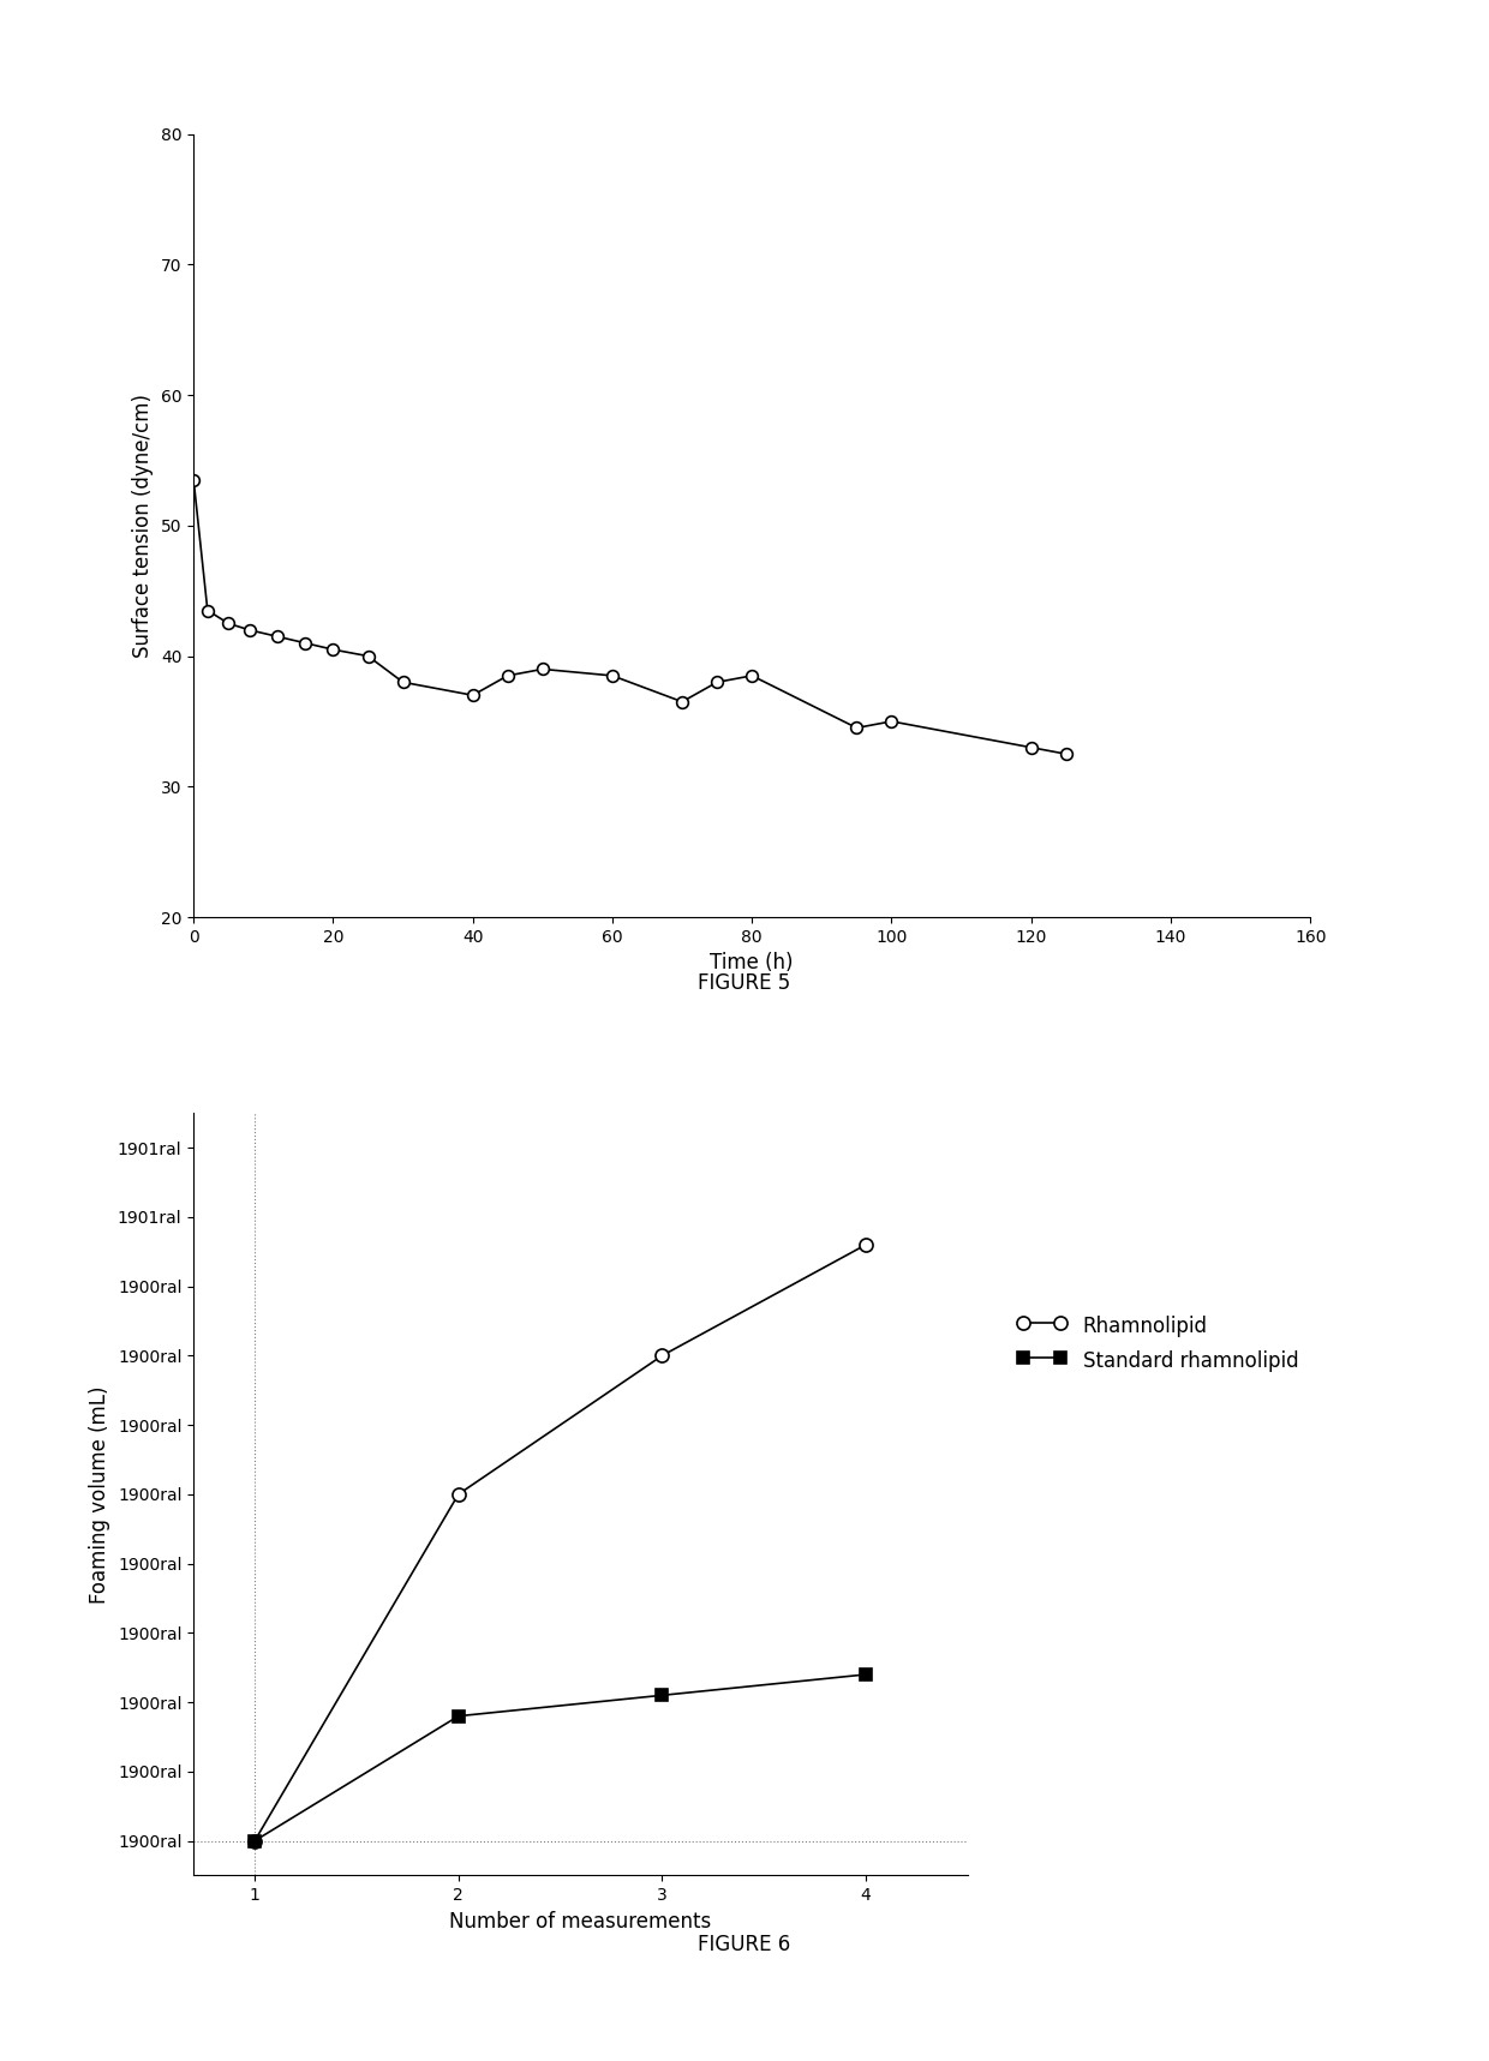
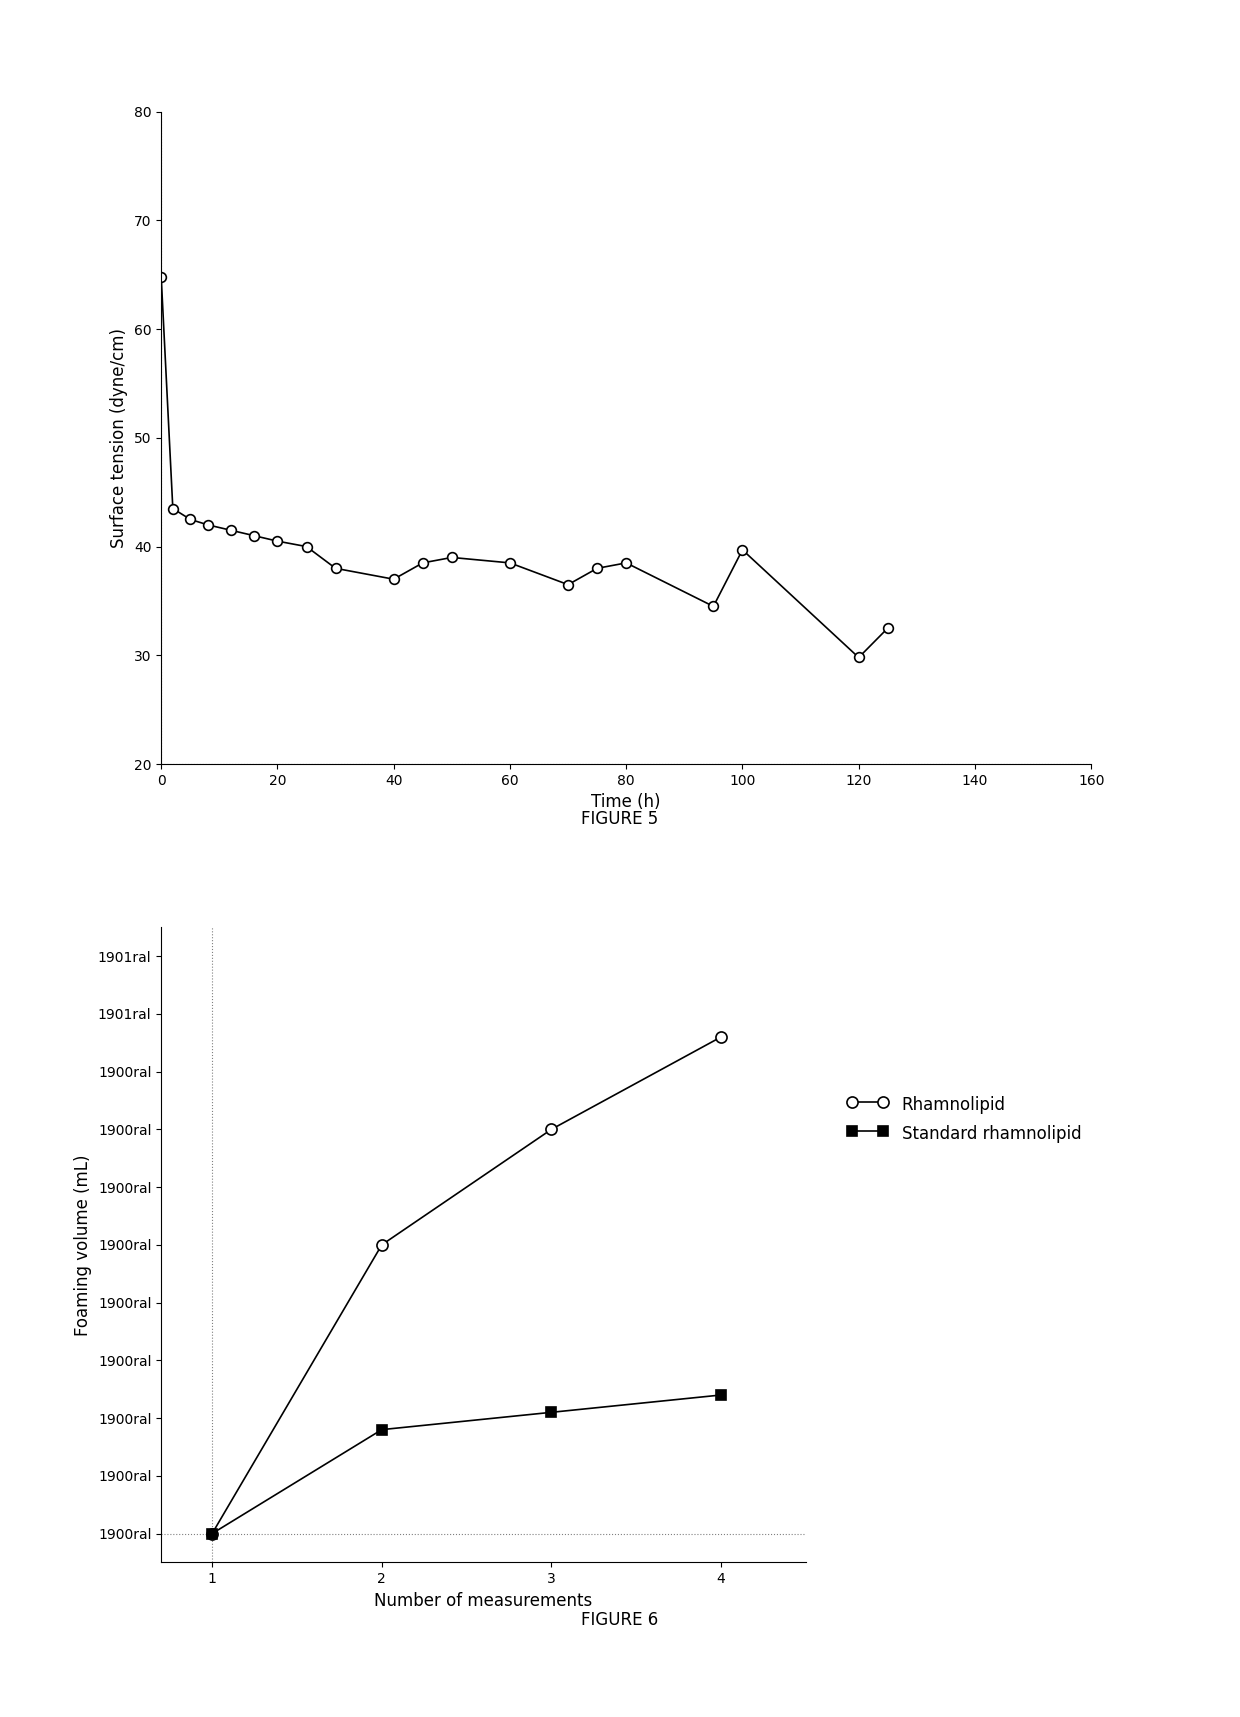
0: 53.5 -> 64.8
100: 35.0 -> 39.7
120: 33.0 -> 29.8
